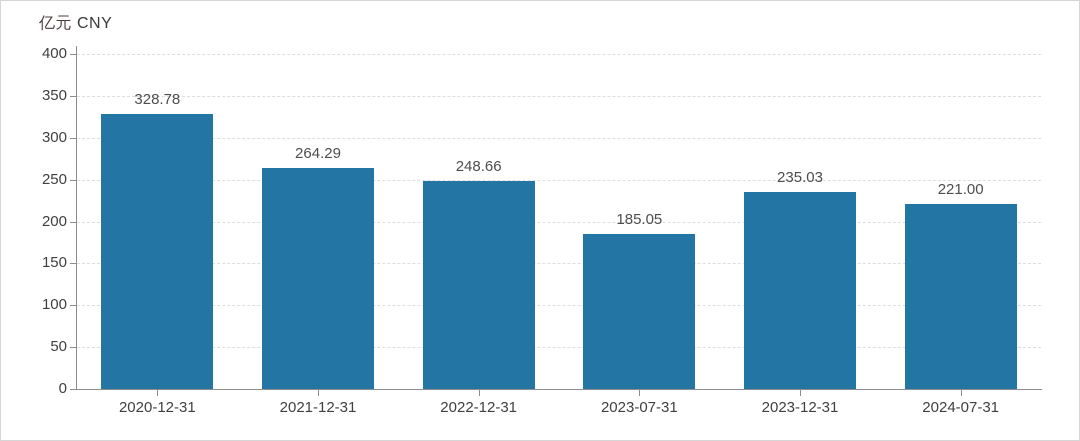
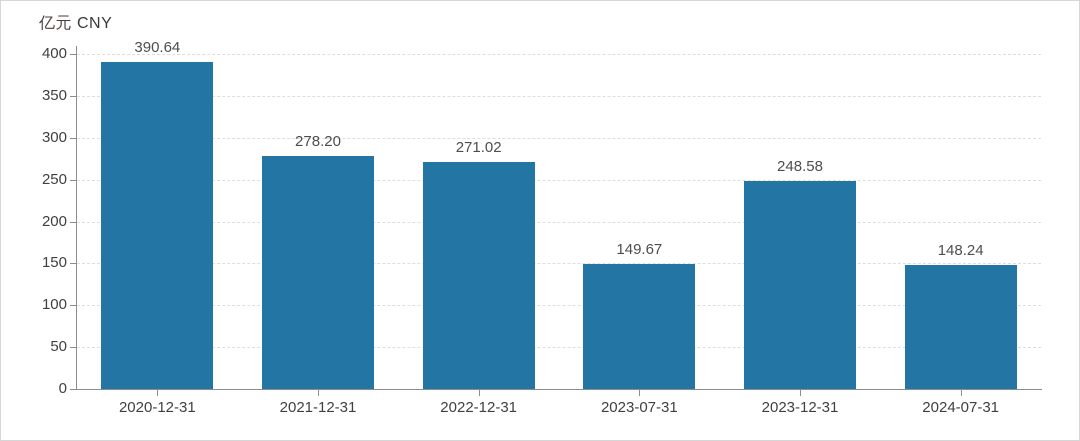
2020-12-31: 328.78 -> 390.64
2021-12-31: 264.29 -> 278.20
2022-12-31: 248.66 -> 271.02
2023-07-31: 185.05 -> 149.67
2023-12-31: 235.03 -> 248.58
2024-07-31: 221.00 -> 148.24
